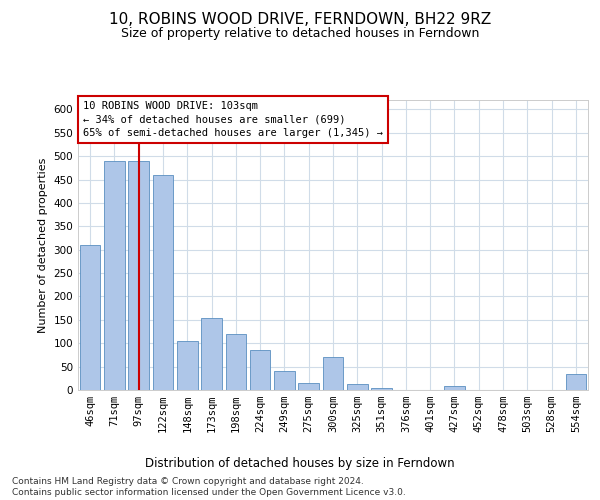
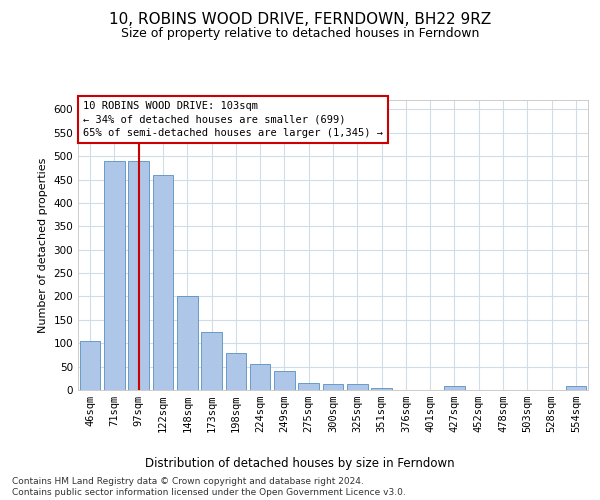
46sqm: 310 -> 105
148sqm: 105 -> 200
173sqm: 155 -> 125
198sqm: 120 -> 80
224sqm: 85 -> 55
300sqm: 70 -> 12
554sqm: 35 -> 8
